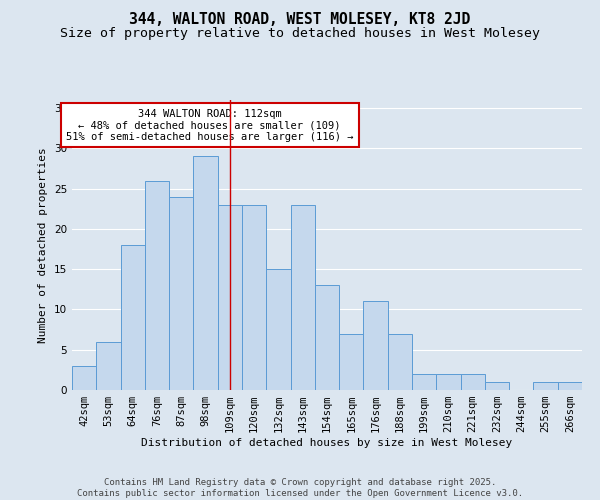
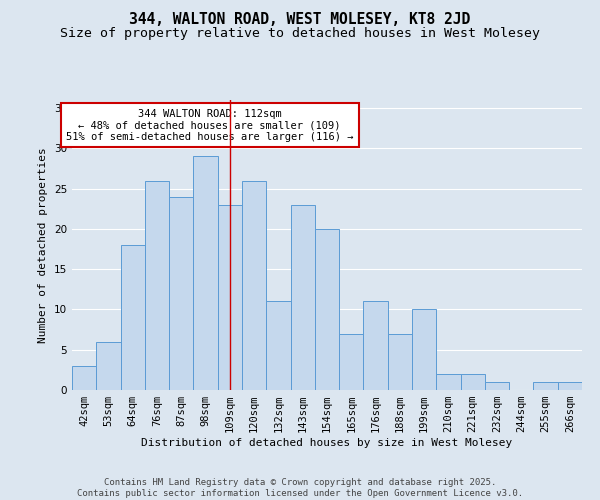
120sqm: 23 -> 26
132sqm: 15 -> 11
154sqm: 13 -> 20
199sqm: 2 -> 10
